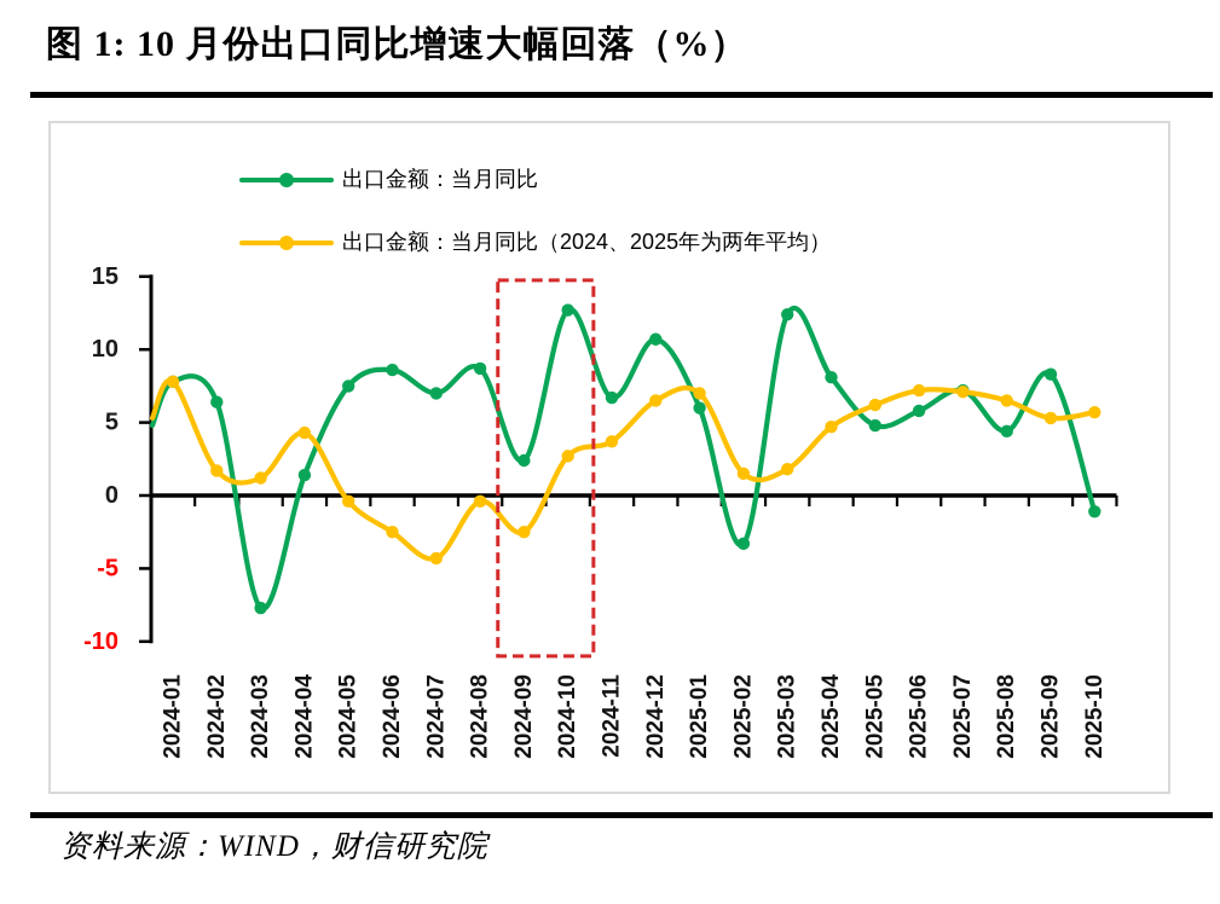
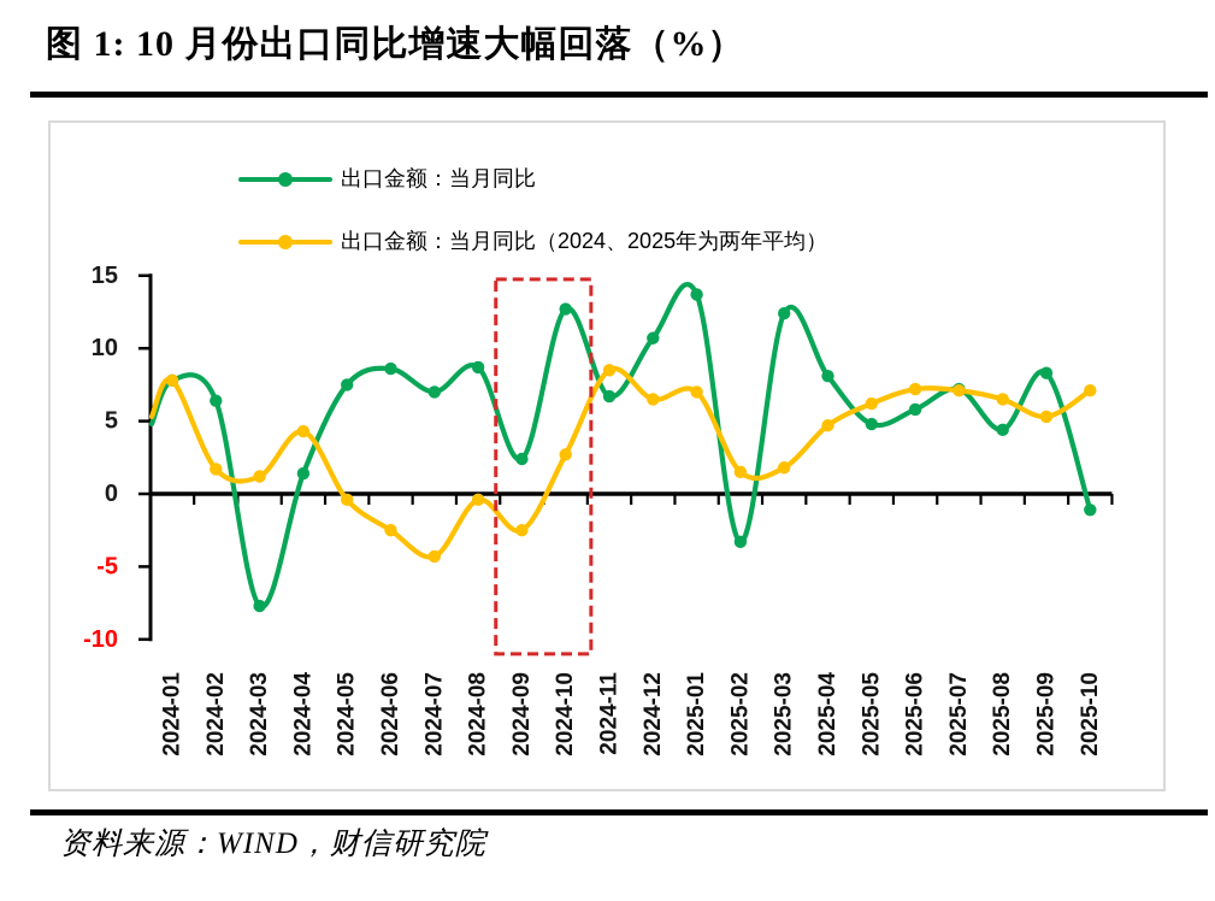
出口金额：当月同比（2024、2025年为两年平均）/2024-11: 3.7 -> 8.5
出口金额：当月同比/2025-01: 6.0 -> 13.7
出口金额：当月同比（2024、2025年为两年平均）/2025-10: 5.7 -> 7.1
